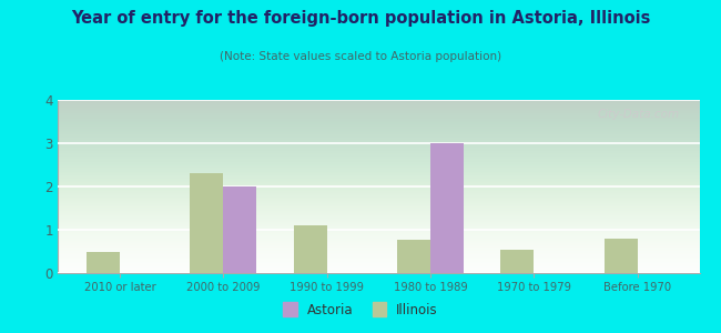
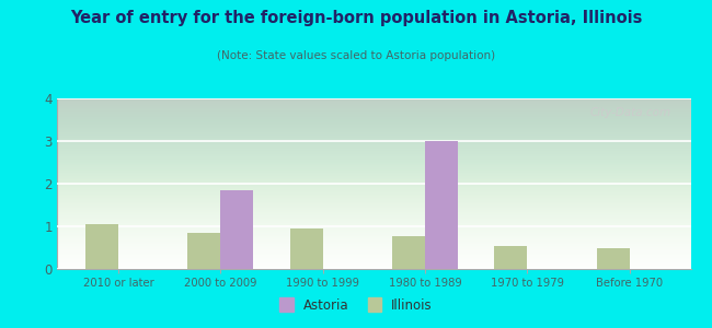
Illinois/2010 or later: 0.50 -> 1.05
Illinois/2000 to 2009: 2.30 -> 0.85
Astoria/2000 to 2009: 2.00 -> 1.85
Illinois/1990 to 1999: 1.10 -> 0.95
Illinois/Before 1970: 0.80 -> 0.50
